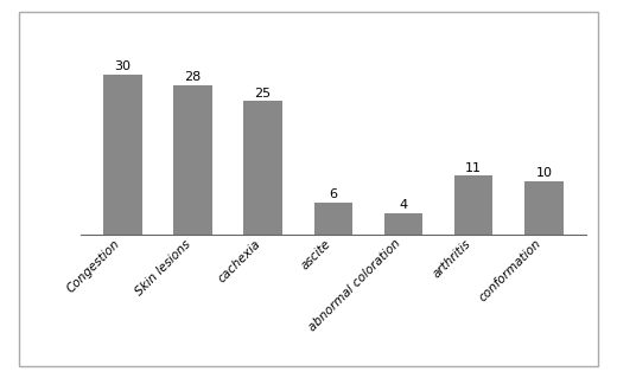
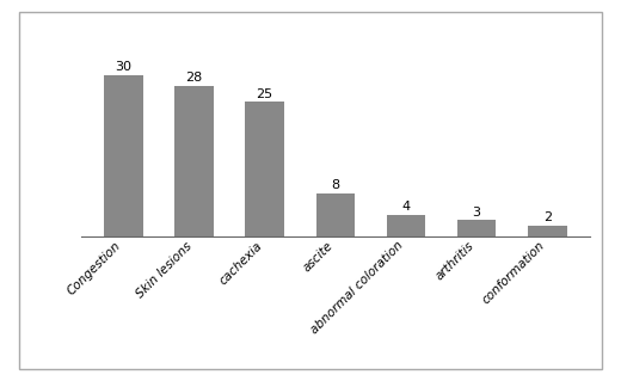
ascite: 6 -> 8
arthritis: 11 -> 3
conformation: 10 -> 2
